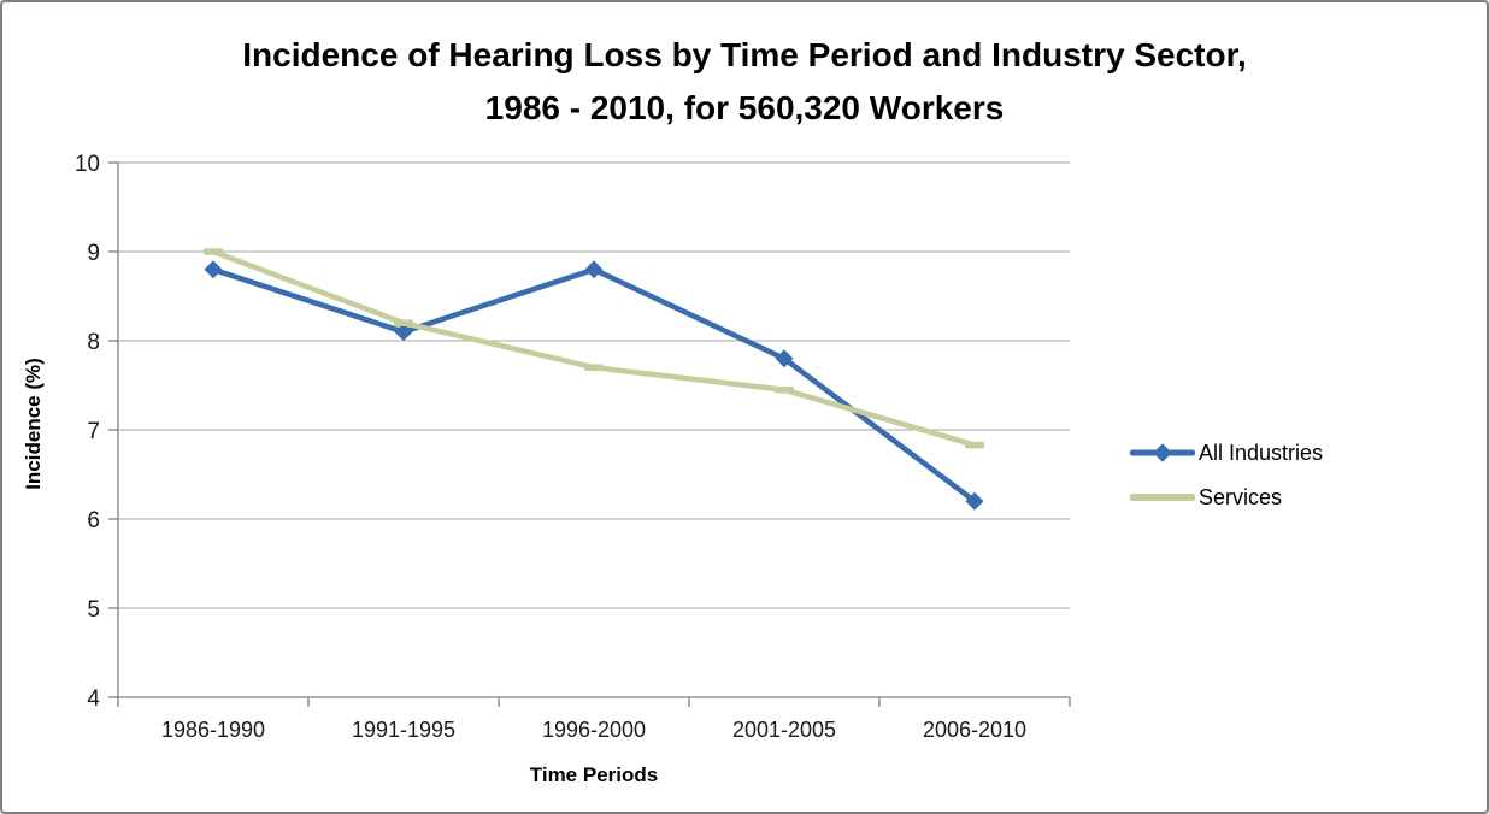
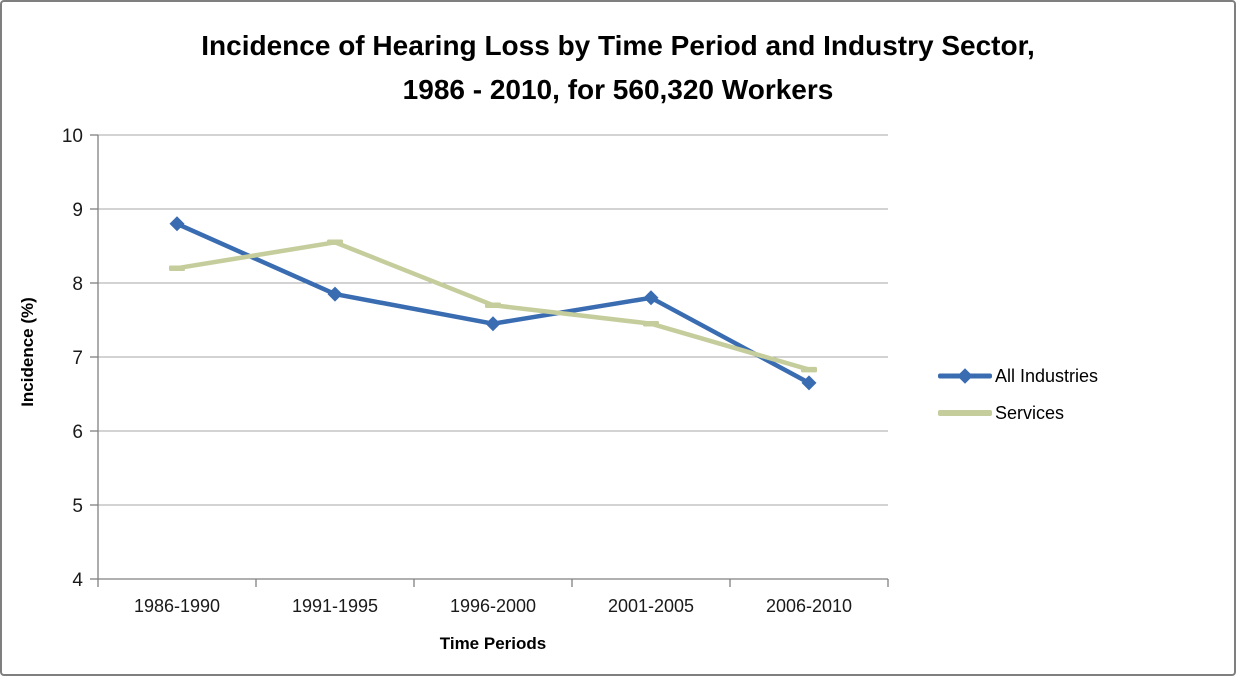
Services/1986-1990: 9.0 -> 8.2
All Industries/1991-1995: 8.1 -> 7.8
Services/1991-1995: 8.2 -> 8.6
All Industries/1996-2000: 8.8 -> 7.5
All Industries/2006-2010: 6.2 -> 6.7
